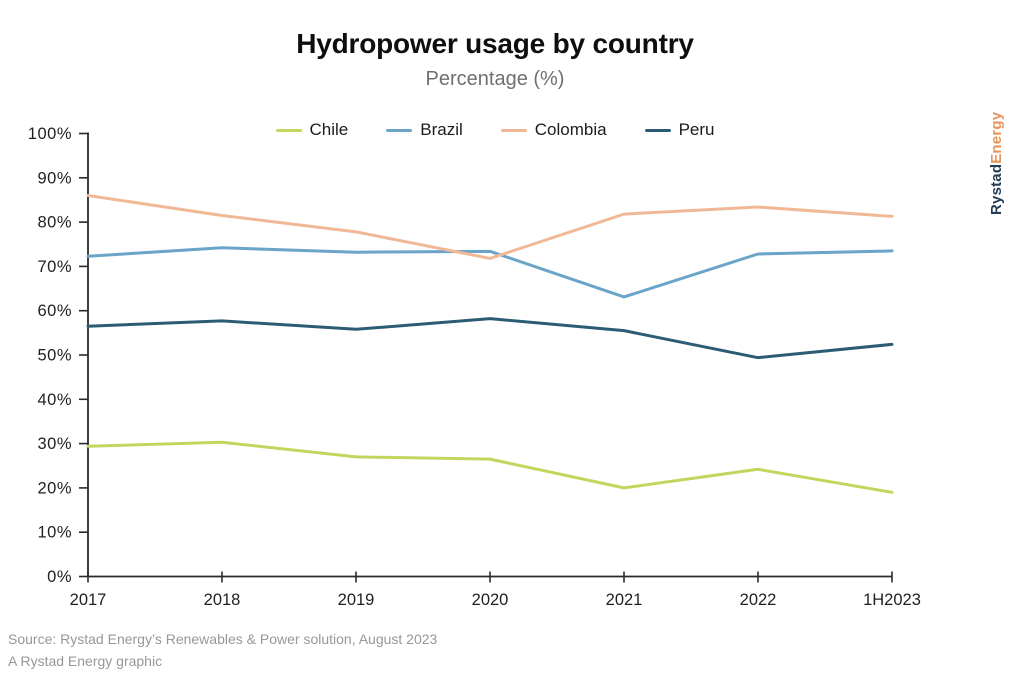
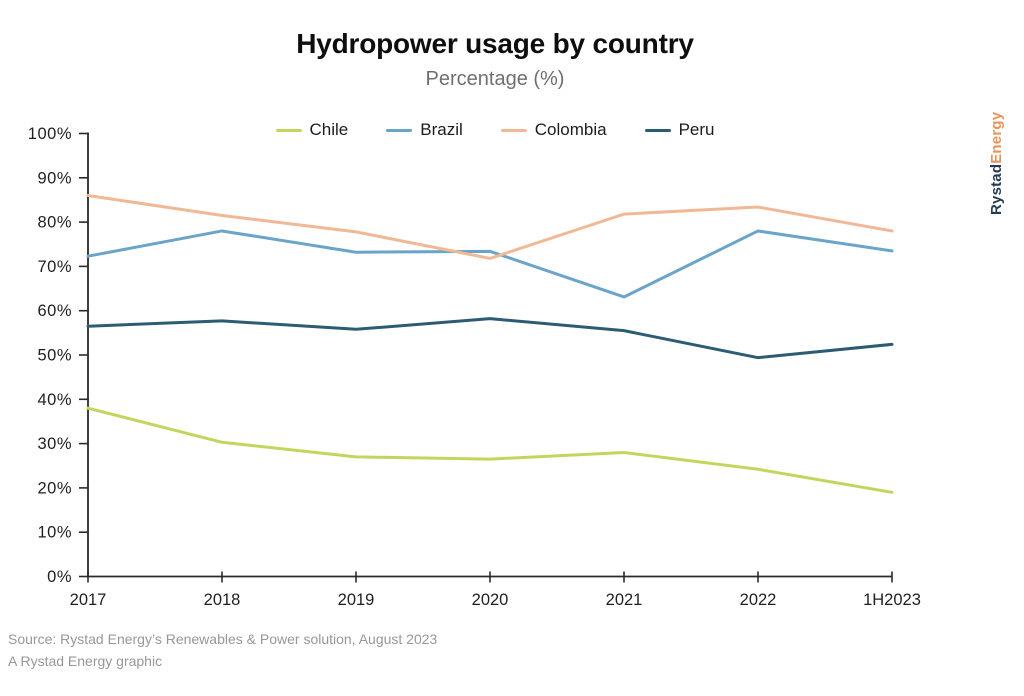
Chile/2017: 29% -> 38%
Brazil/2018: 74% -> 78%
Chile/2021: 20% -> 28%
Brazil/2022: 73% -> 78%
Colombia/1H2023: 81% -> 78%
